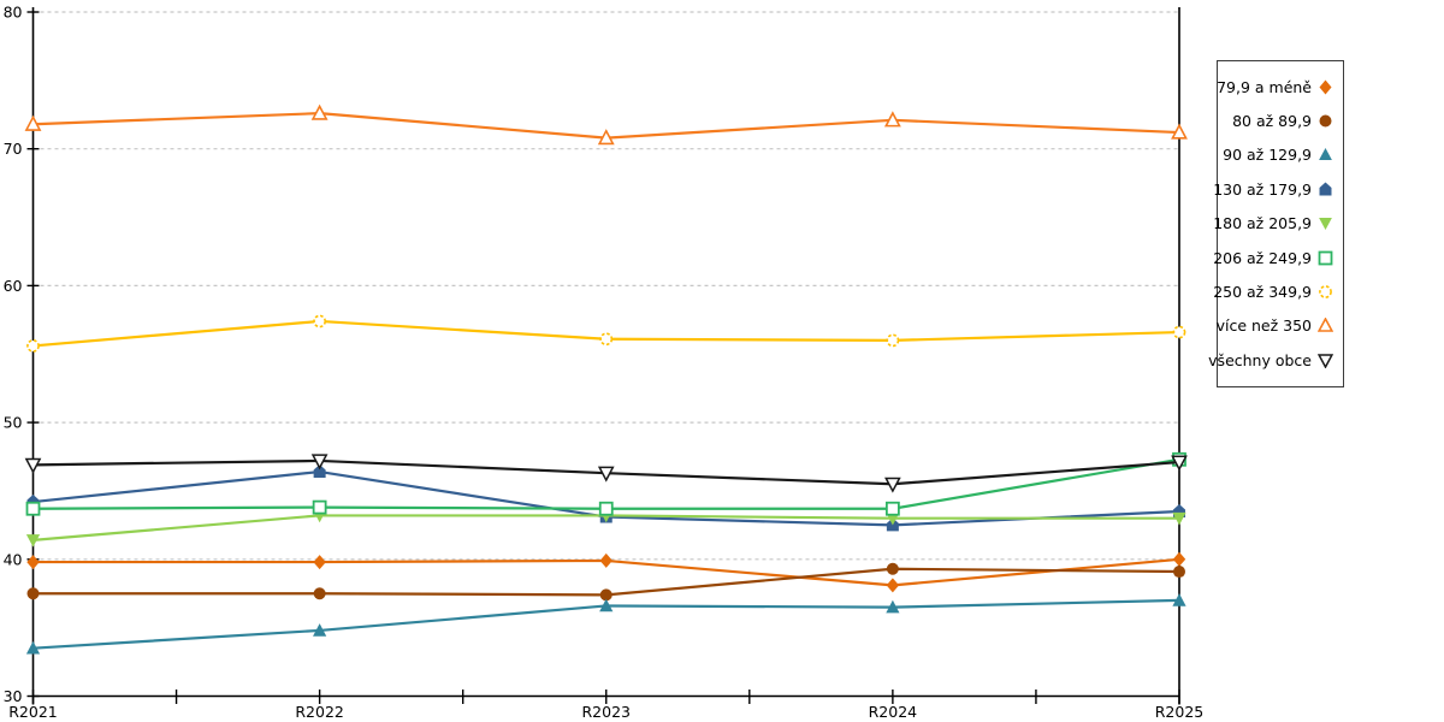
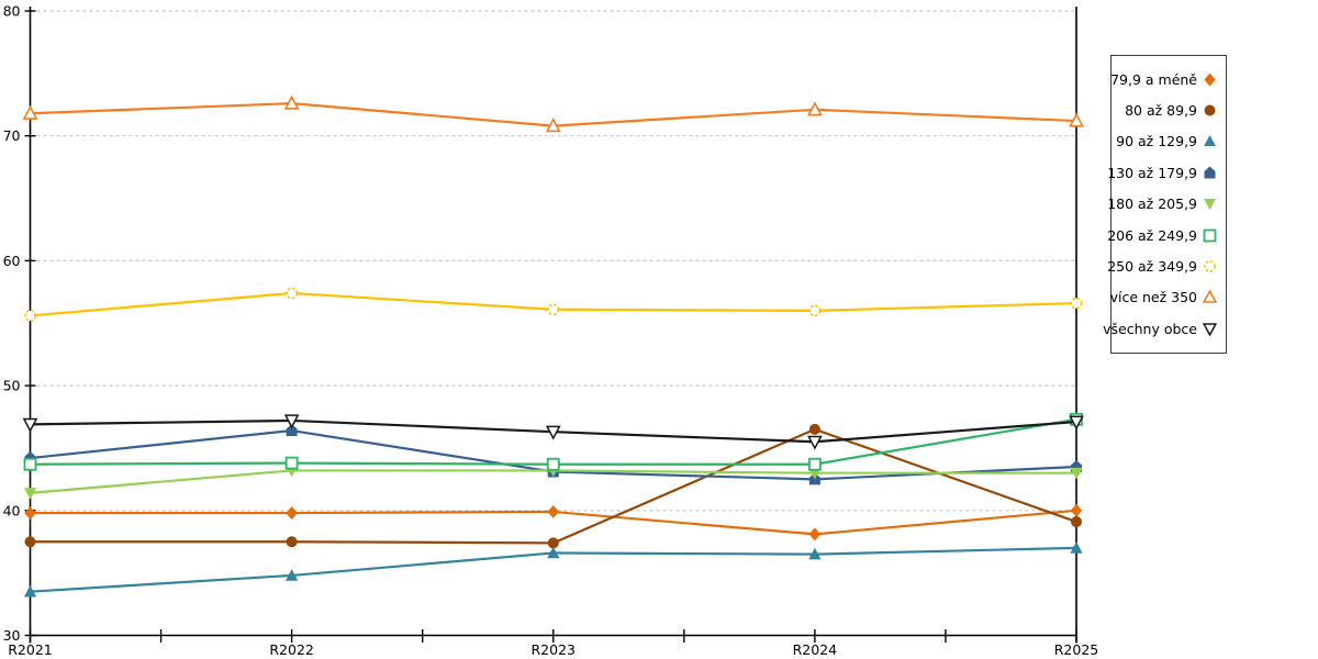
80 až 89,9/R2024: 39.3 -> 46.5
